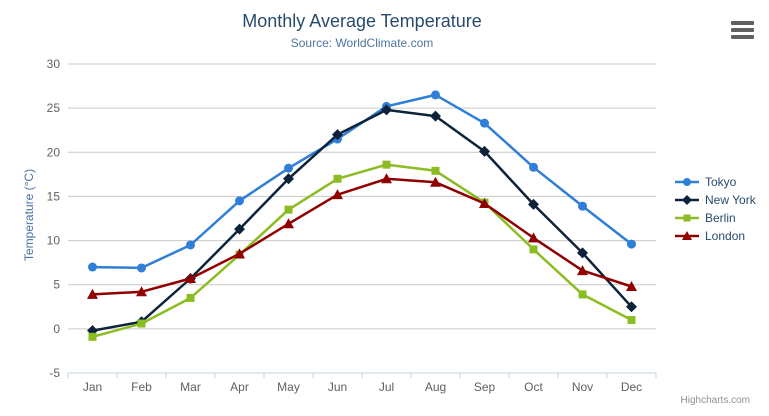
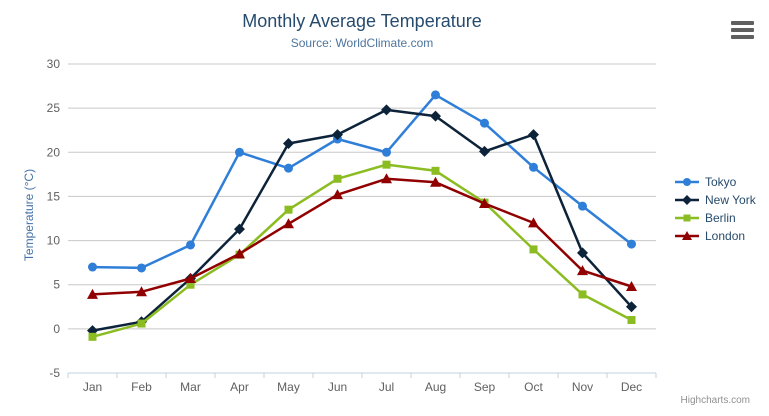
Berlin/Mar: 4 -> 5
Tokyo/Apr: 14 -> 20
New York/May: 17 -> 21
Tokyo/Jul: 25 -> 20
New York/Oct: 14 -> 22
London/Oct: 10 -> 12
